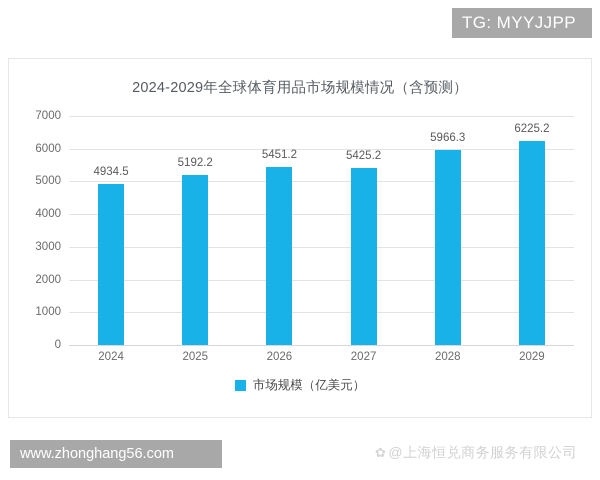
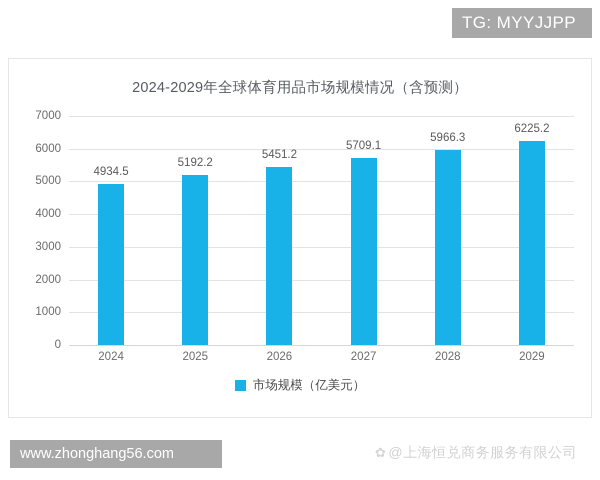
2027: 5425.2 -> 5709.1
